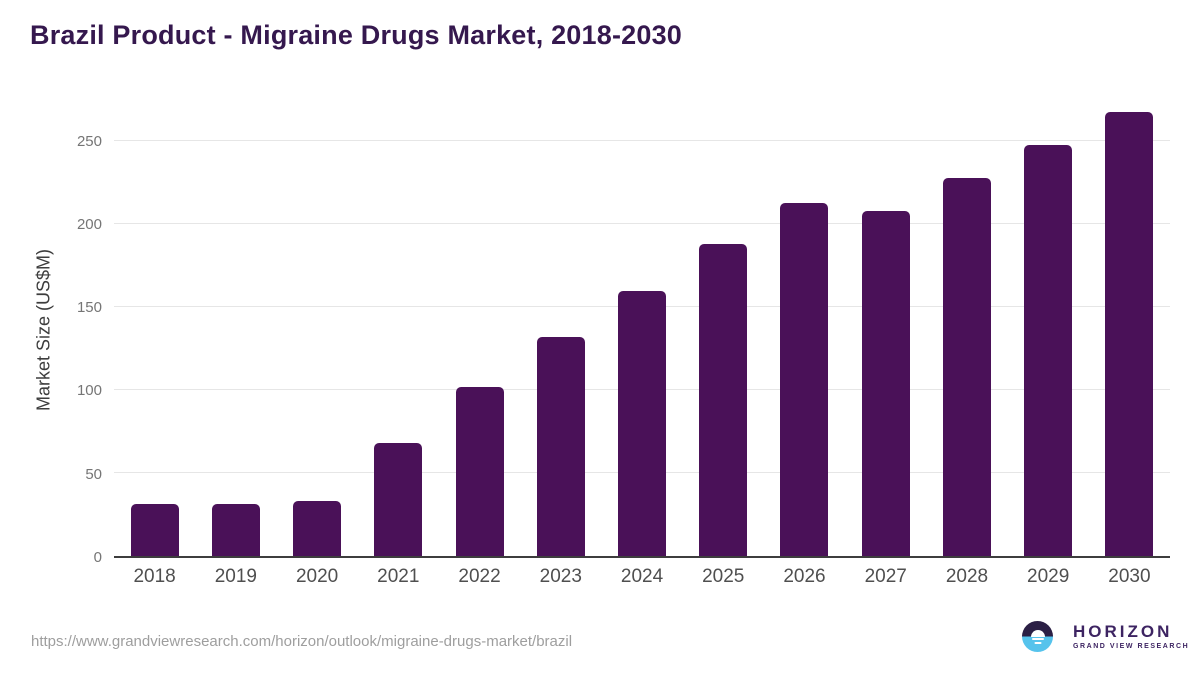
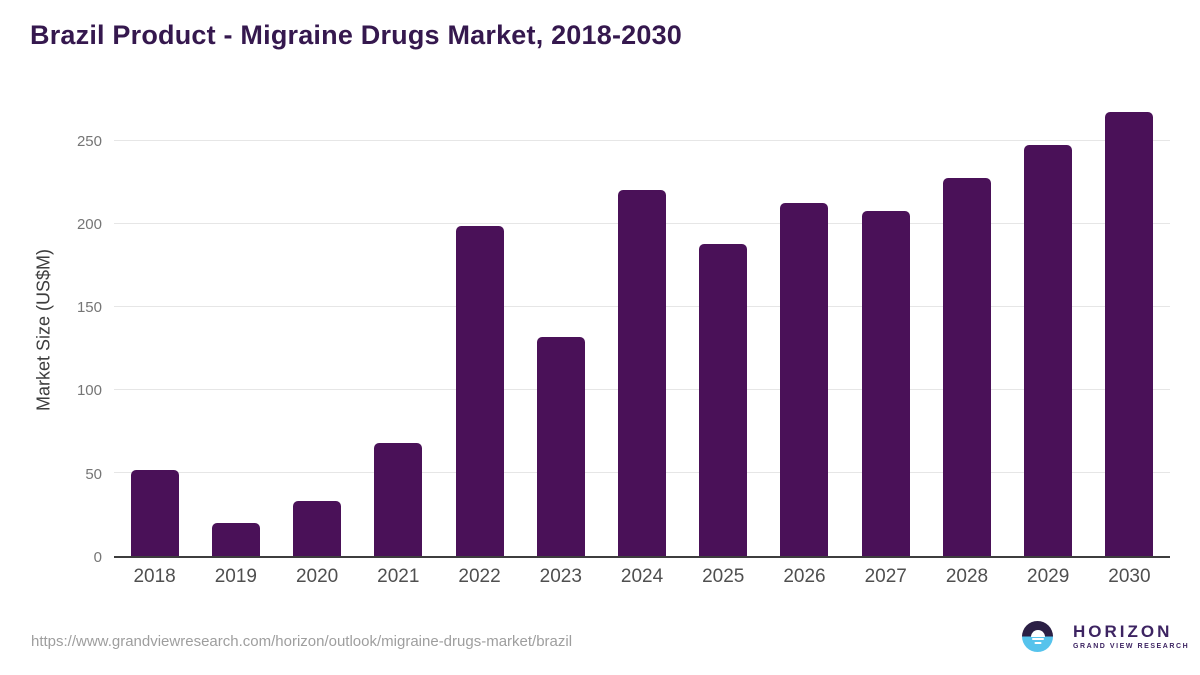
2018: 32 -> 52
2019: 32 -> 20
2022: 102 -> 199
2024: 160 -> 221
